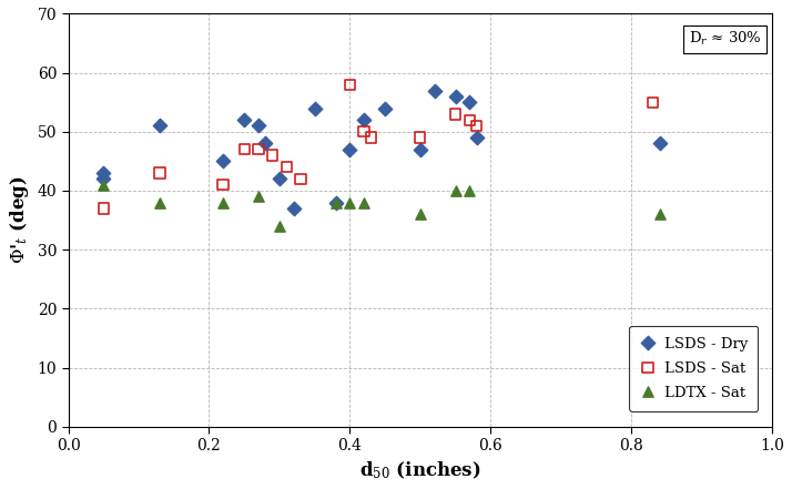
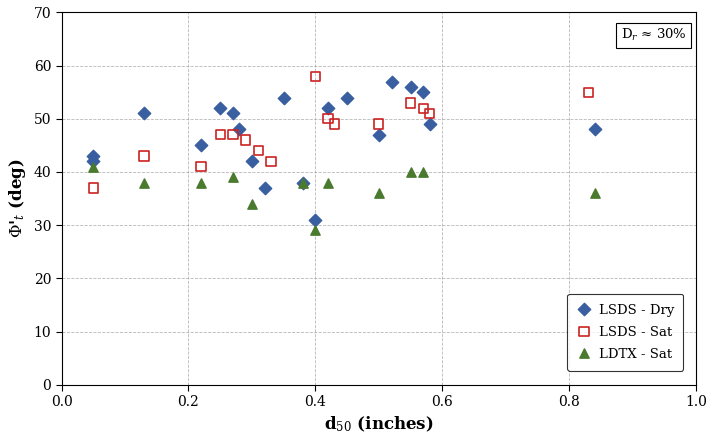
LSDS - Dry/0.4: 47 -> 31
LDTX - Sat/0.4: 38 -> 29
